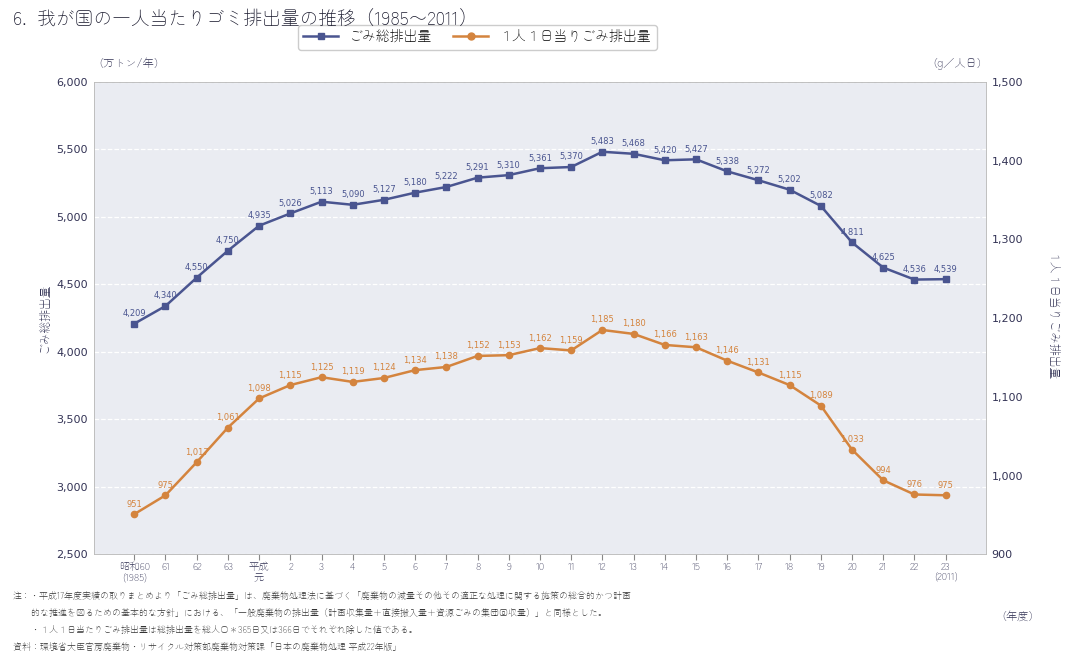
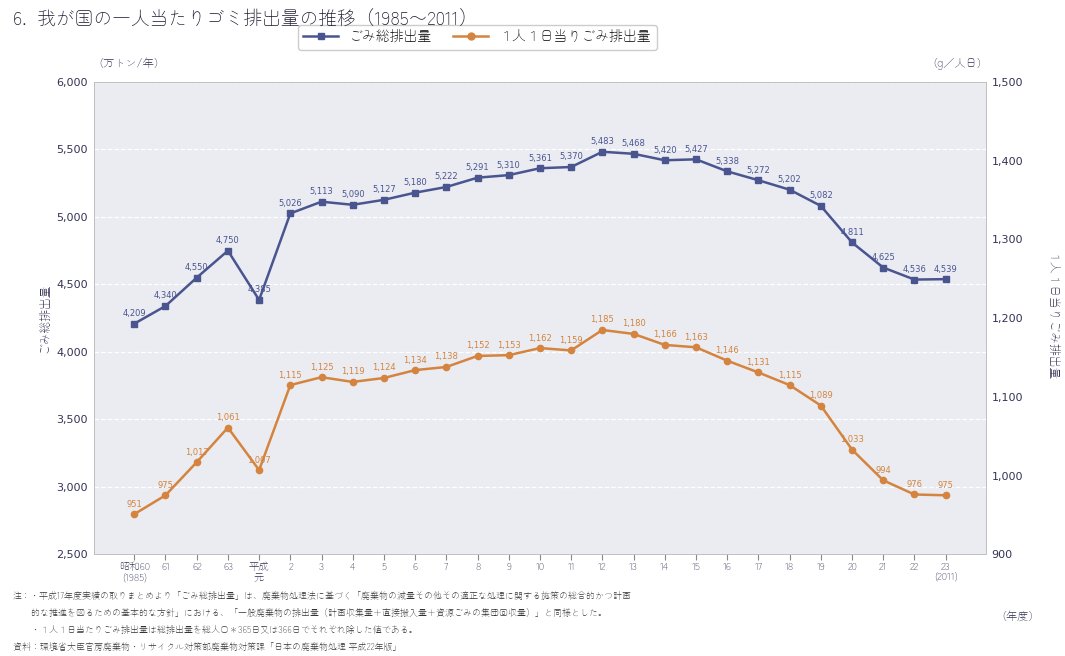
ごみ総排出量/平成 元: 4,935 -> 4,385
１人１日当りごみ排出量/平成 元: 1,098 -> 1,007
